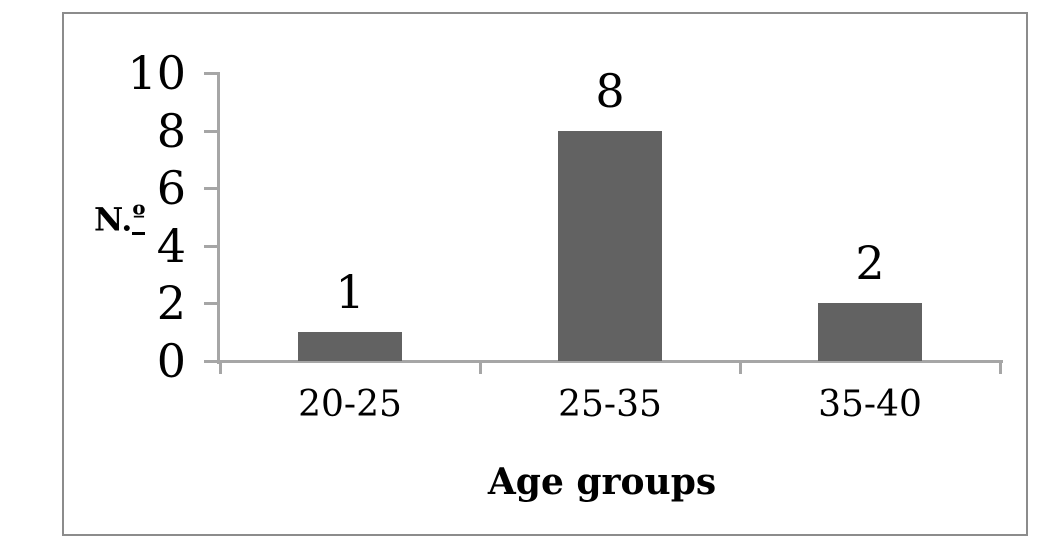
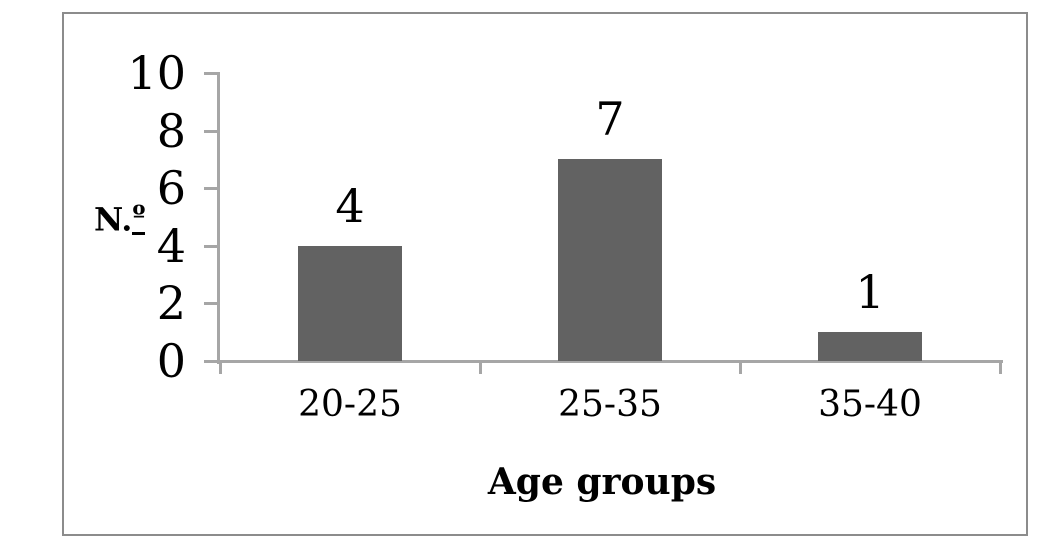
20-25: 1 -> 4
25-35: 8 -> 7
35-40: 2 -> 1
